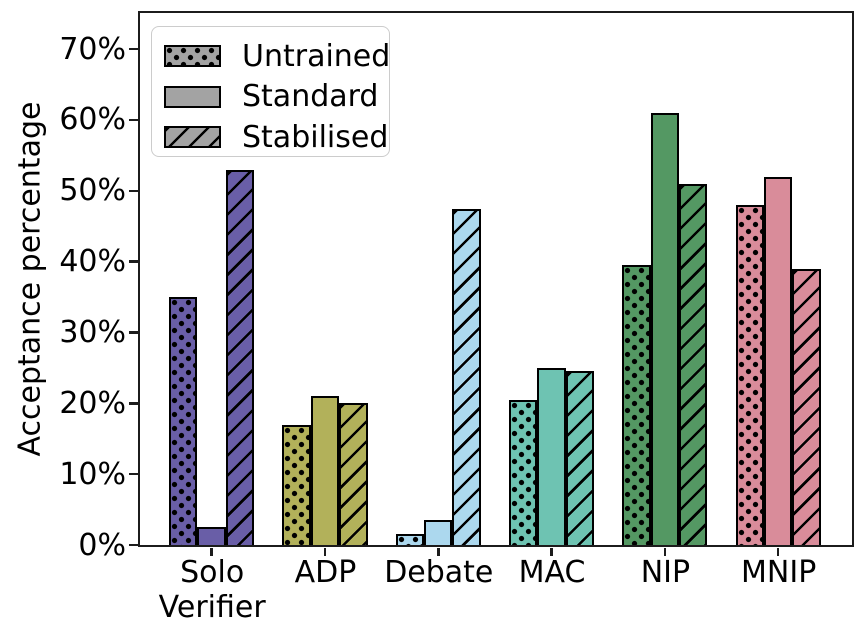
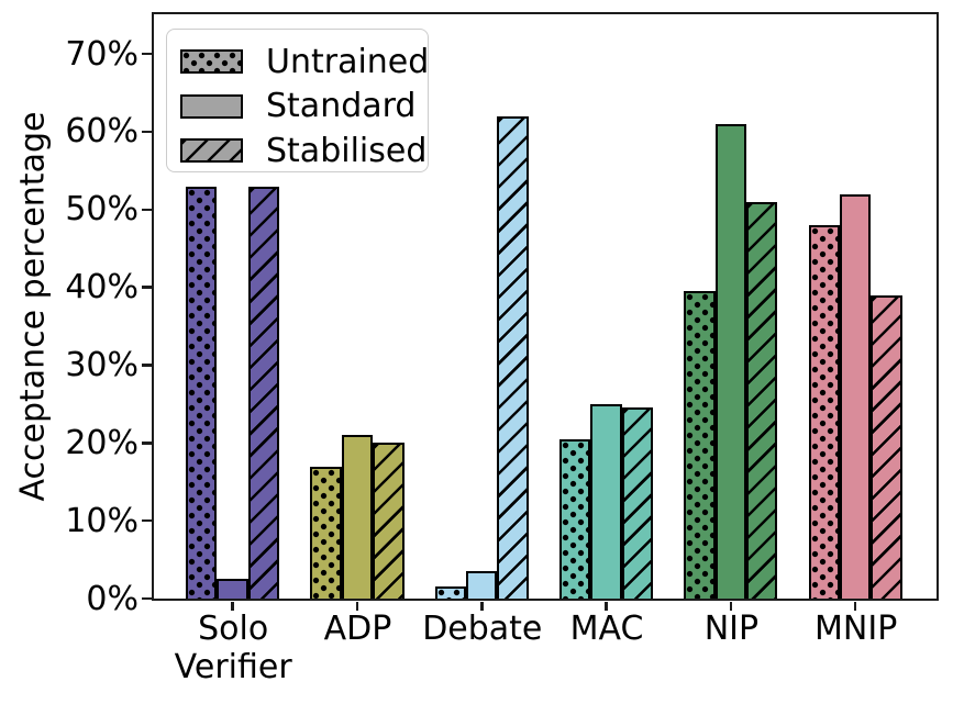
Untrained/Solo Verifier: 35% -> 53%
Stabilised/Debate: 48% -> 62%
